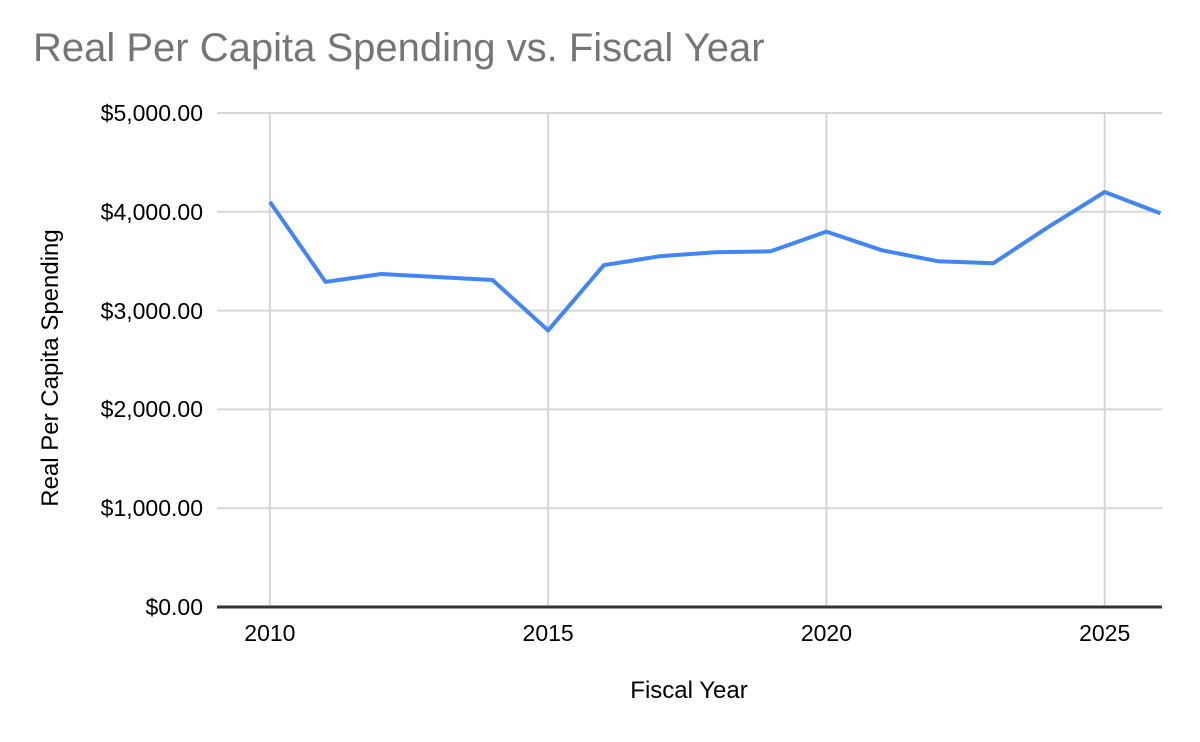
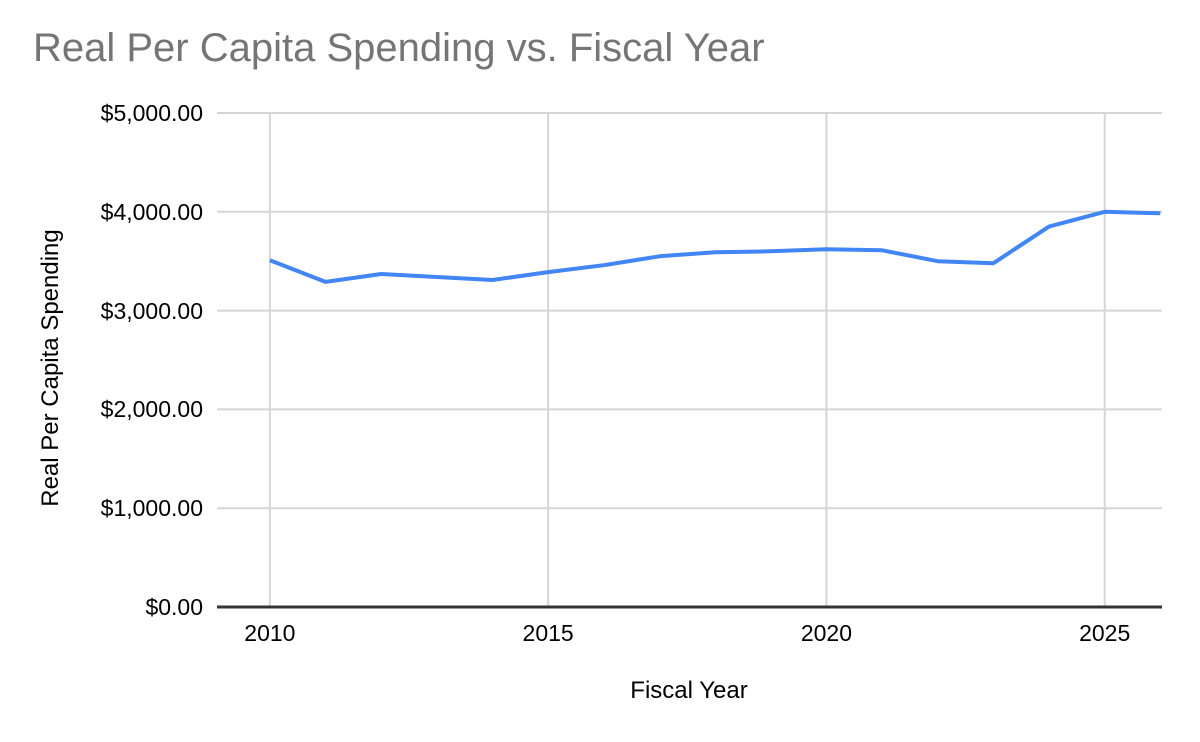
2010: $4100 -> $3500
2015: $2800 -> $3400
2020: $3800 -> $3600
2025: $4200 -> $4000
